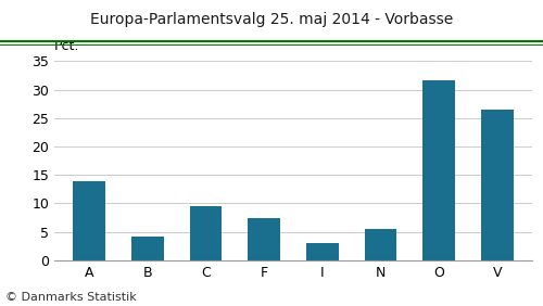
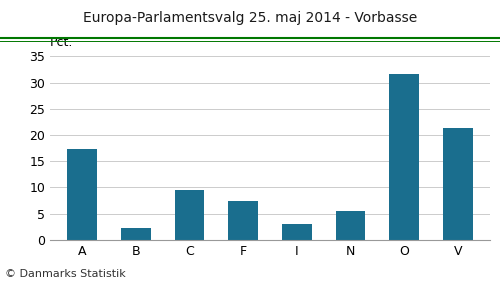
A: 13.9 -> 17.4
B: 4.1 -> 2.2
V: 26.4 -> 21.4
